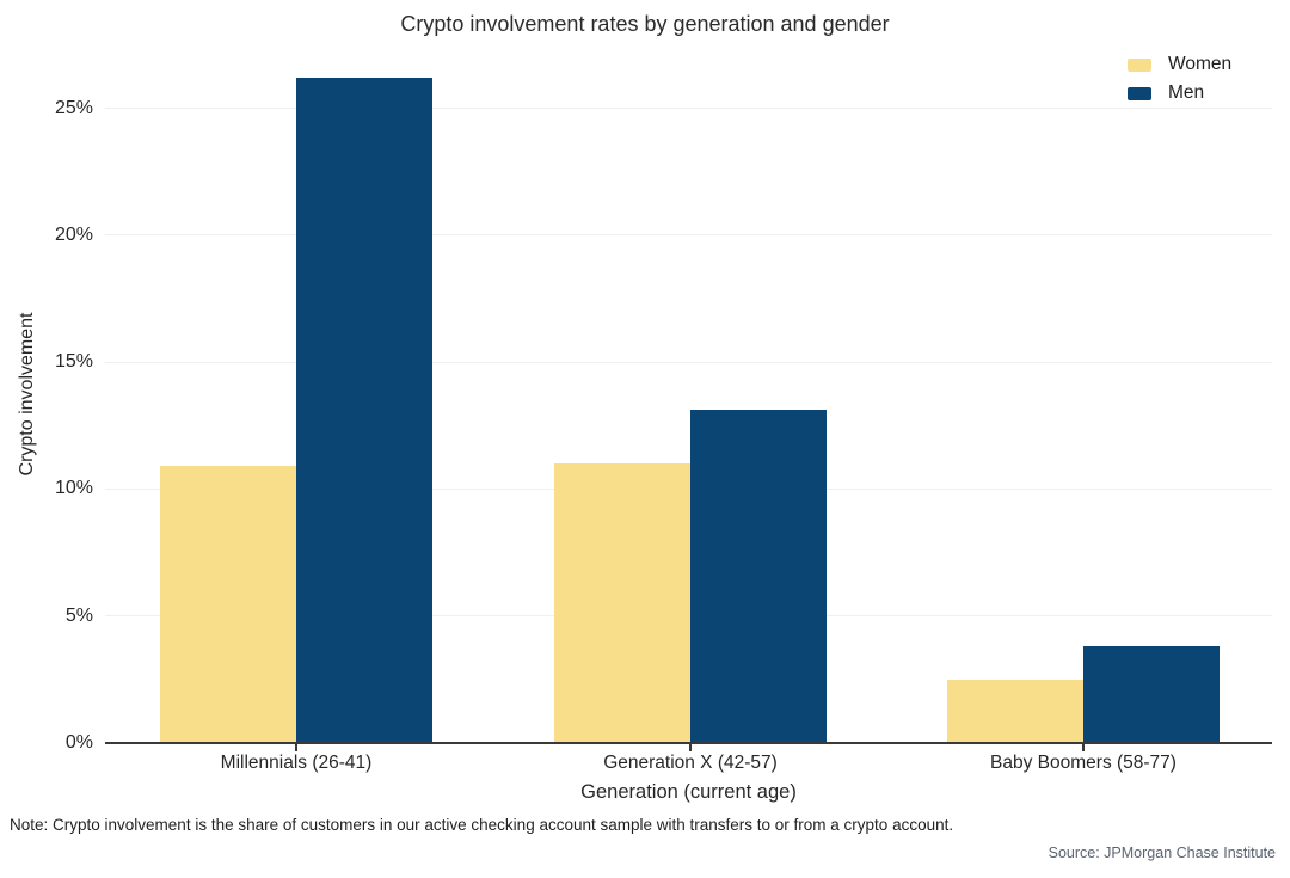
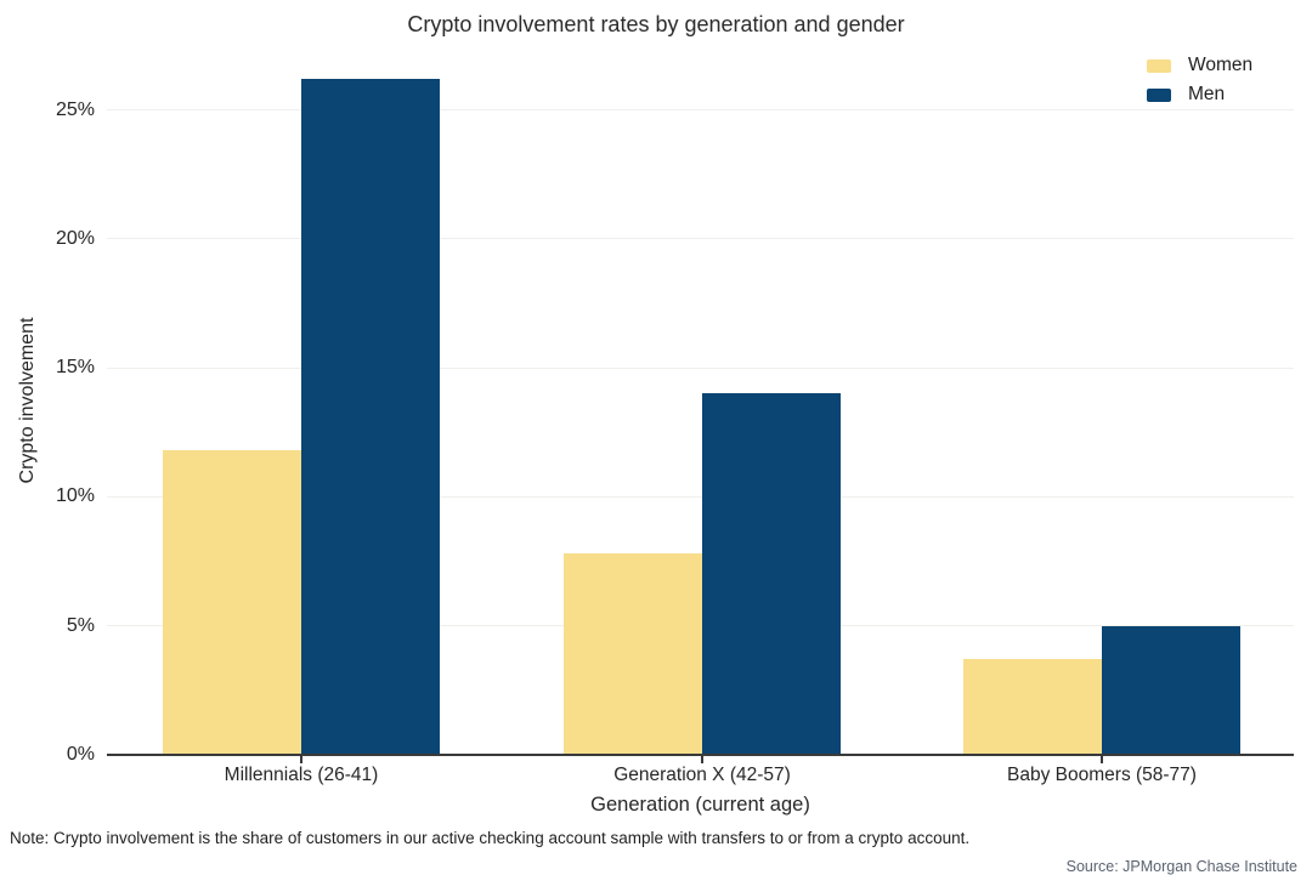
Women/Millennials (26-41): 10.9% -> 11.8%
Women/Generation X (42-57): 11.0% -> 7.8%
Men/Generation X (42-57): 13.1% -> 14.0%
Women/Baby Boomers (58-77): 2.5% -> 3.7%
Men/Baby Boomers (58-77): 3.8% -> 5.0%
